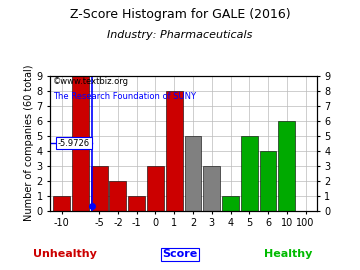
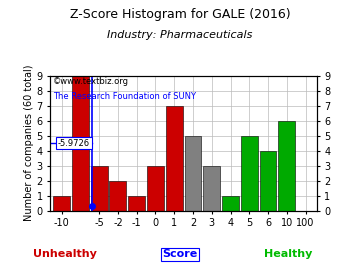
1: 8 -> 7
